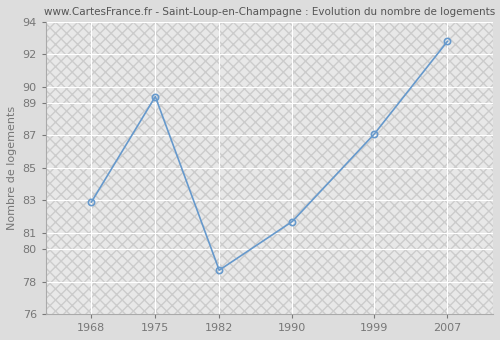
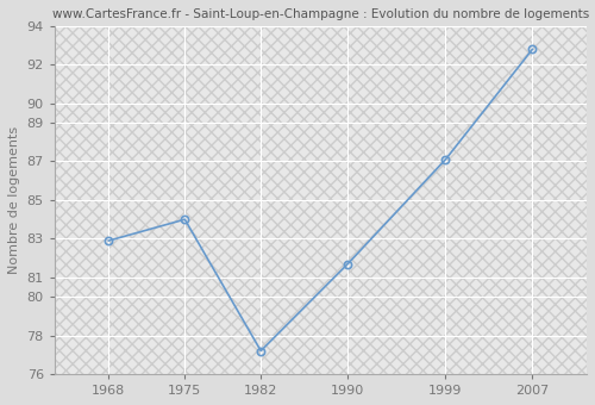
1975: 89.4 -> 84.0
1982: 78.7 -> 77.2
